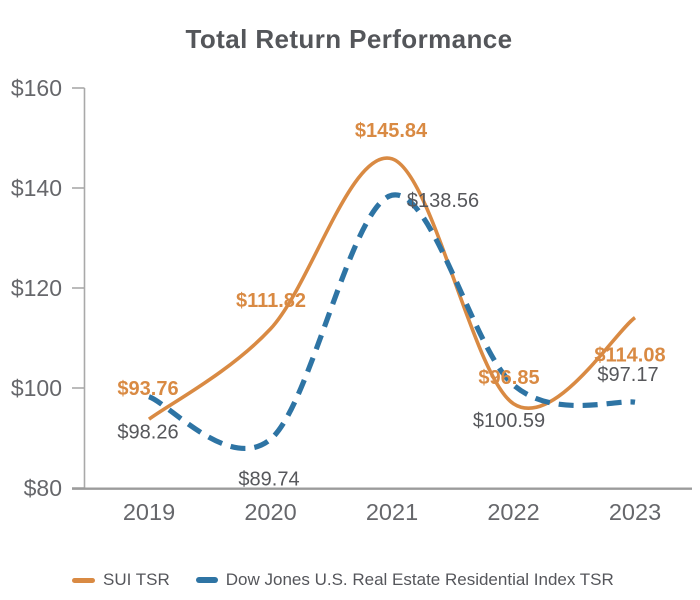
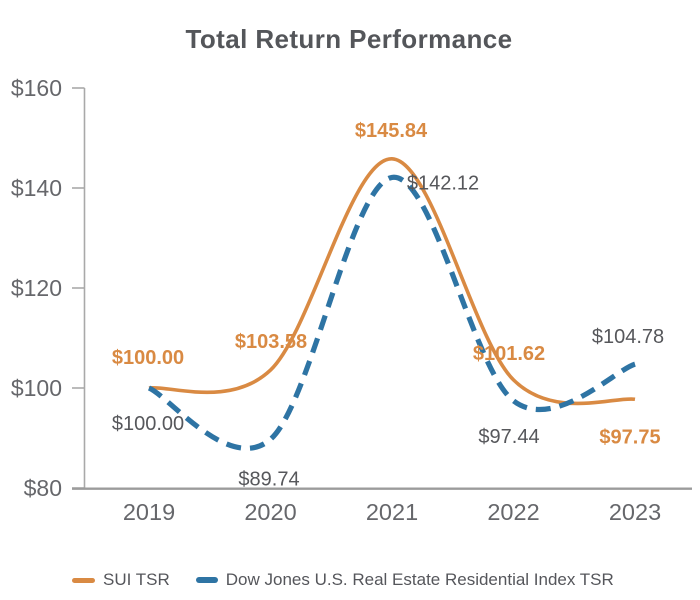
SUI TSR/2019: $93.76 -> $100.00
Dow Jones U.S. Real Estate Residential Index TSR/2019: $98.26 -> $100.00
SUI TSR/2020: $111.82 -> $103.58
Dow Jones U.S. Real Estate Residential Index TSR/2021: $138.56 -> $142.12
SUI TSR/2022: $96.85 -> $101.62
Dow Jones U.S. Real Estate Residential Index TSR/2022: $100.59 -> $97.44
SUI TSR/2023: $114.08 -> $97.75
Dow Jones U.S. Real Estate Residential Index TSR/2023: $97.17 -> $104.78
